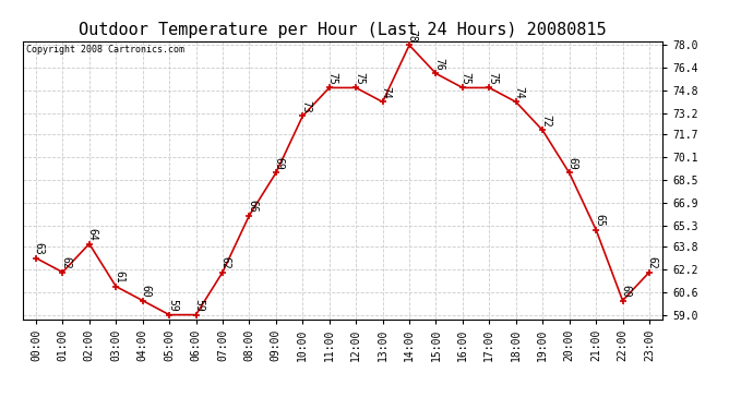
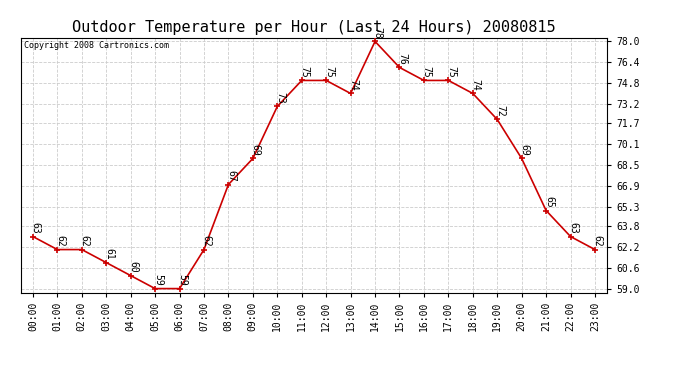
02:00: 64 -> 62
08:00: 66 -> 67
22:00: 60 -> 63
